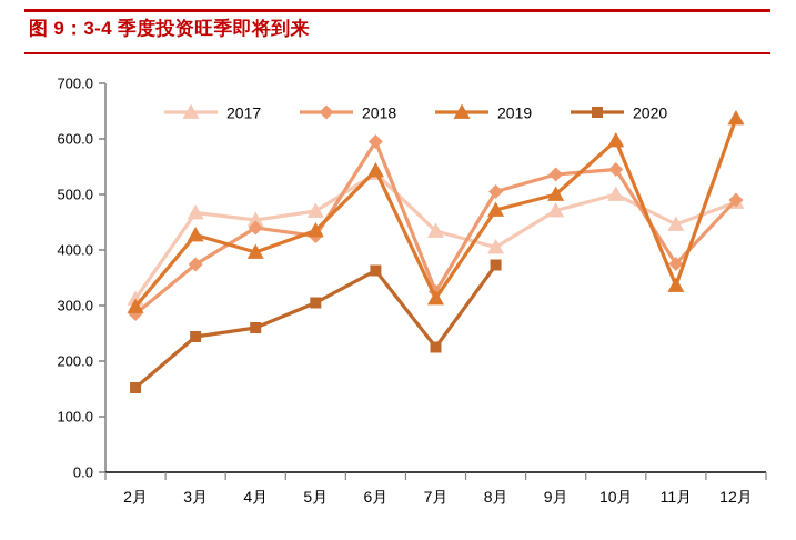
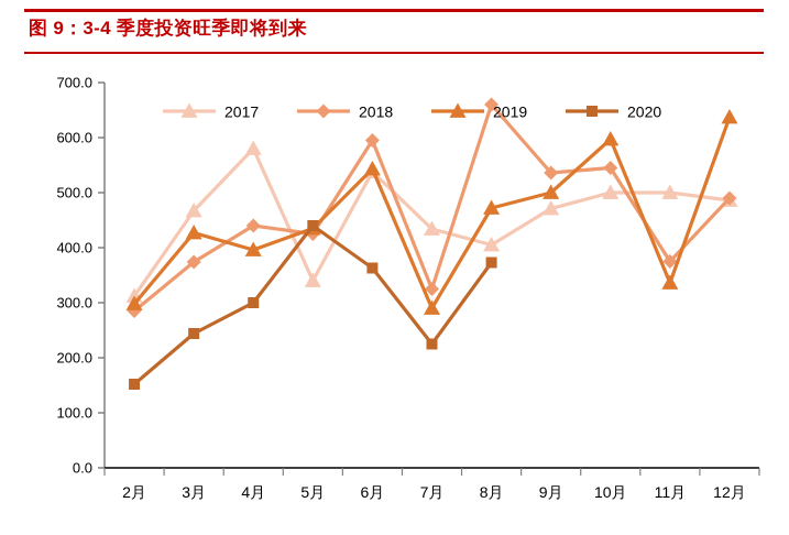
2017/4月: 450 -> 580
2020/4月: 260 -> 300
2017/5月: 470 -> 340
2020/5月: 300 -> 440
2019/7月: 310 -> 290
2018/8月: 500 -> 660
2017/11月: 450 -> 500
